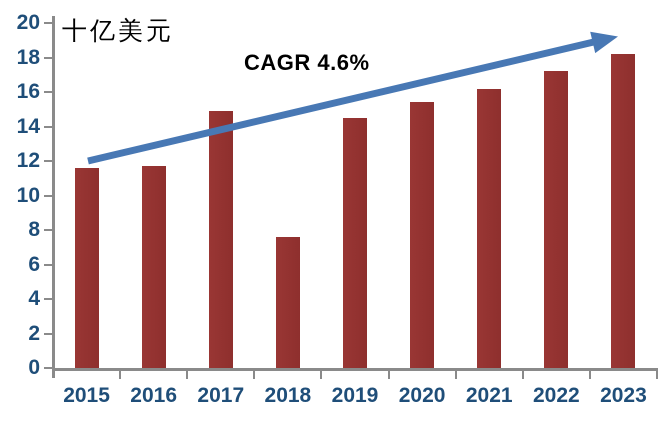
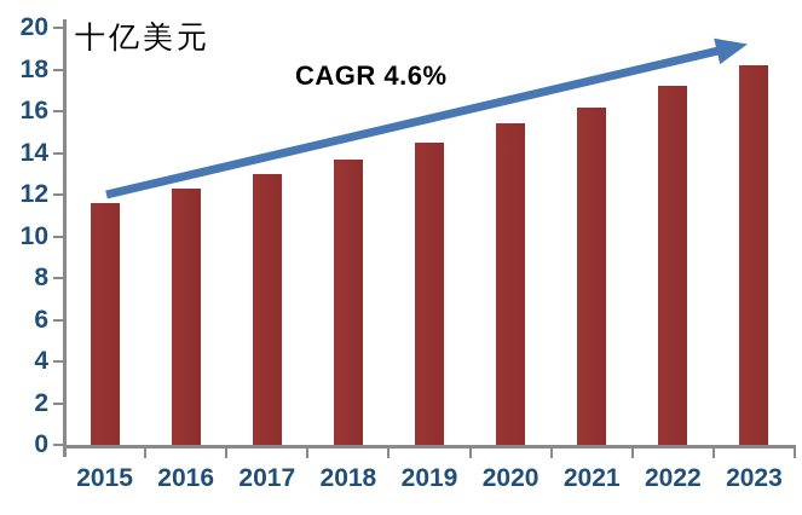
2016: 11.7 -> 12.3
2017: 14.9 -> 13.0
2018: 7.6 -> 13.7
